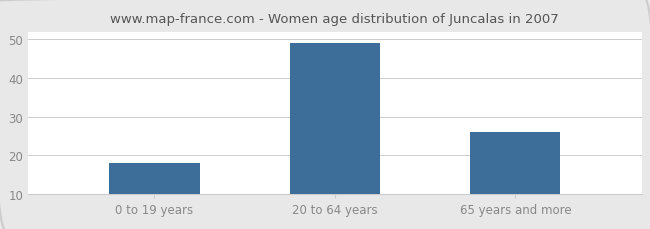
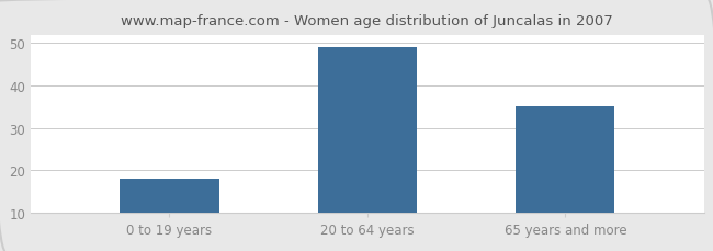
65 years and more: 26 -> 35
